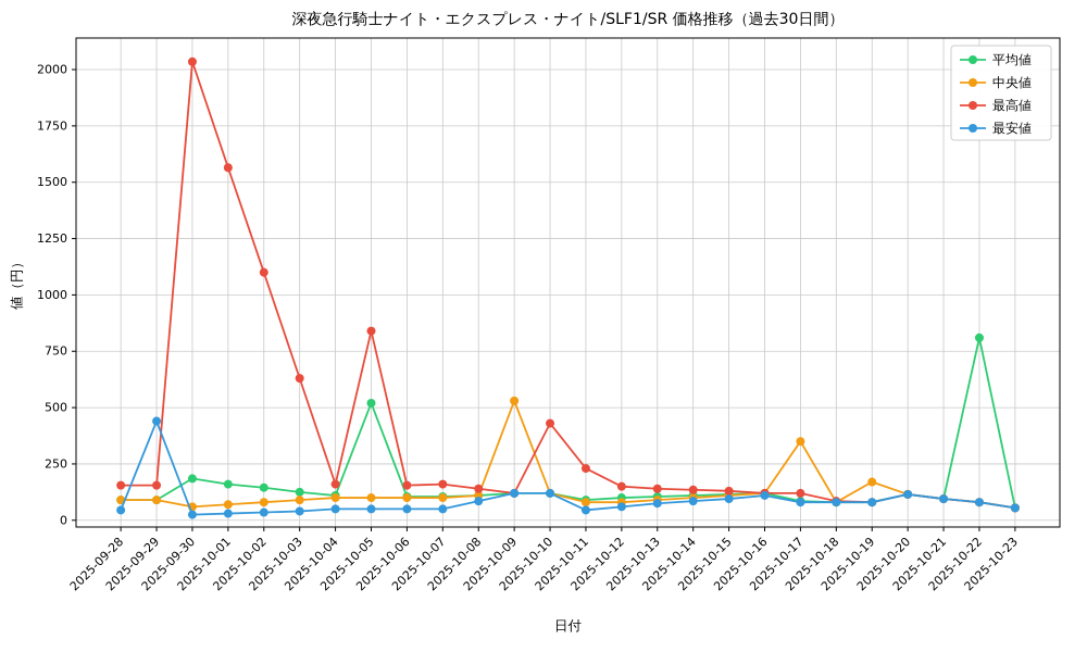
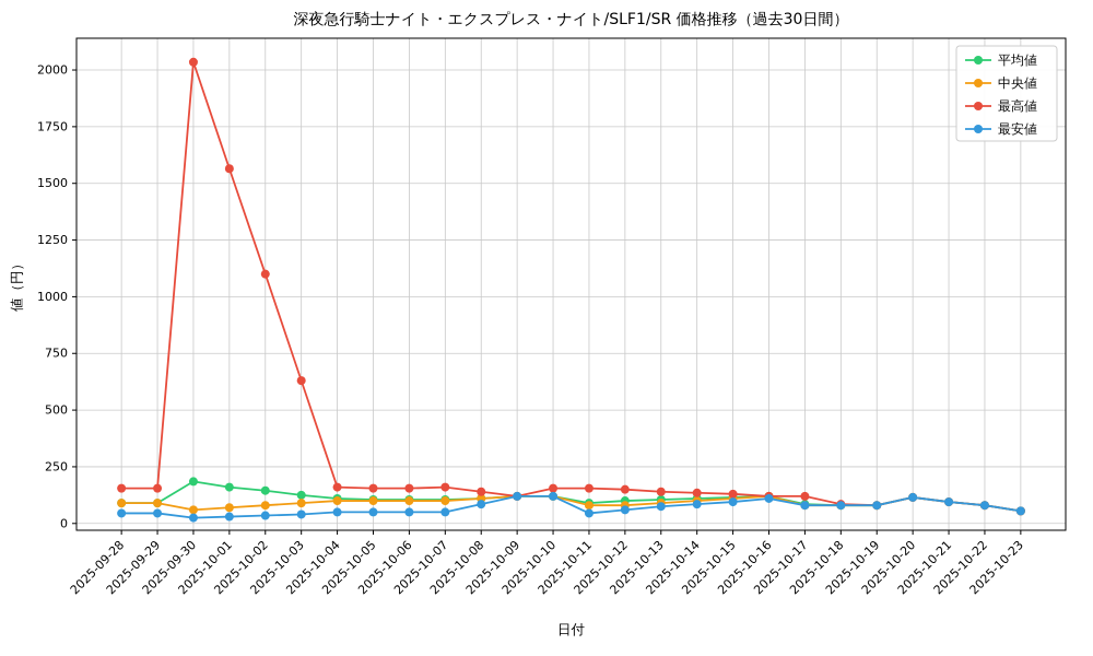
最安値/2025-09-29: 440 -> 40
平均値/2025-10-05: 520 -> 100
最高値/2025-10-05: 840 -> 160
中央値/2025-10-09: 530 -> 120
最高値/2025-10-10: 430 -> 160
最高値/2025-10-11: 230 -> 160
中央値/2025-10-17: 350 -> 80
中央値/2025-10-19: 170 -> 80
平均値/2025-10-22: 810 -> 80
